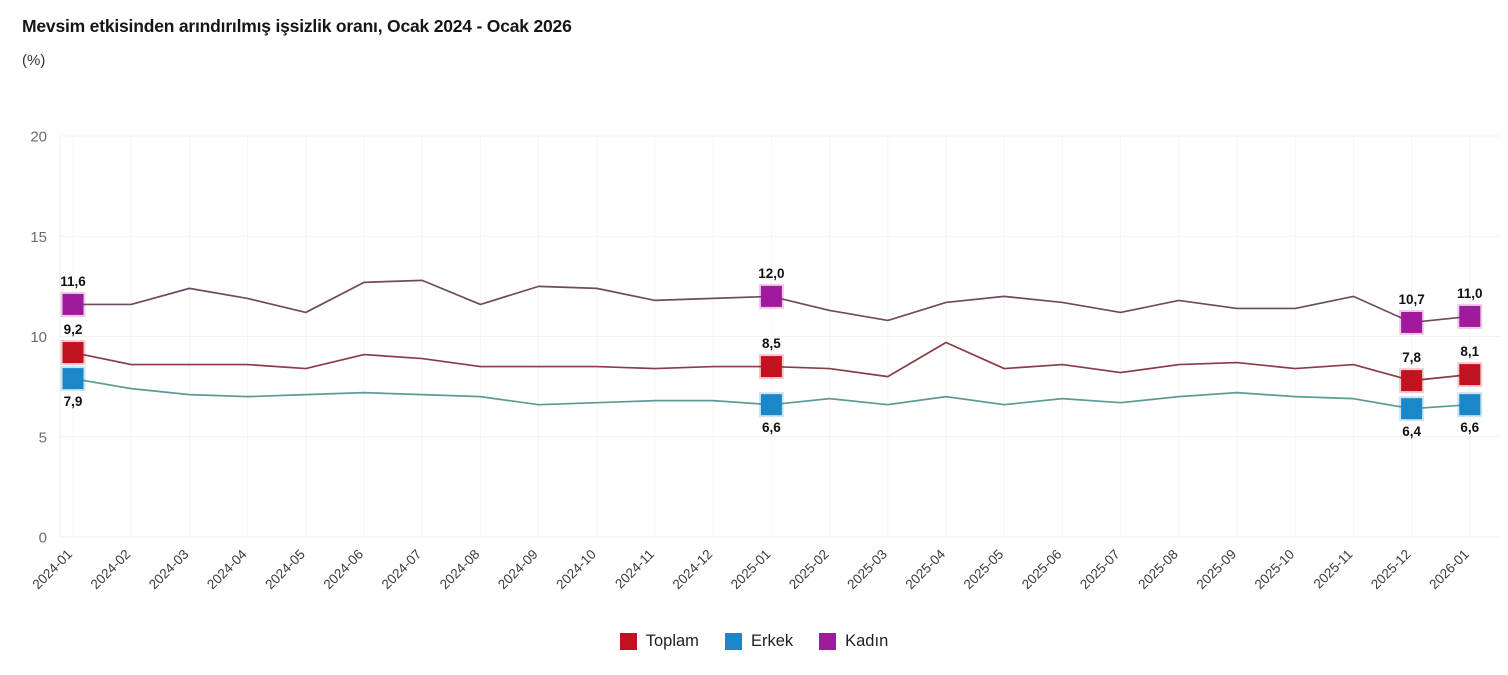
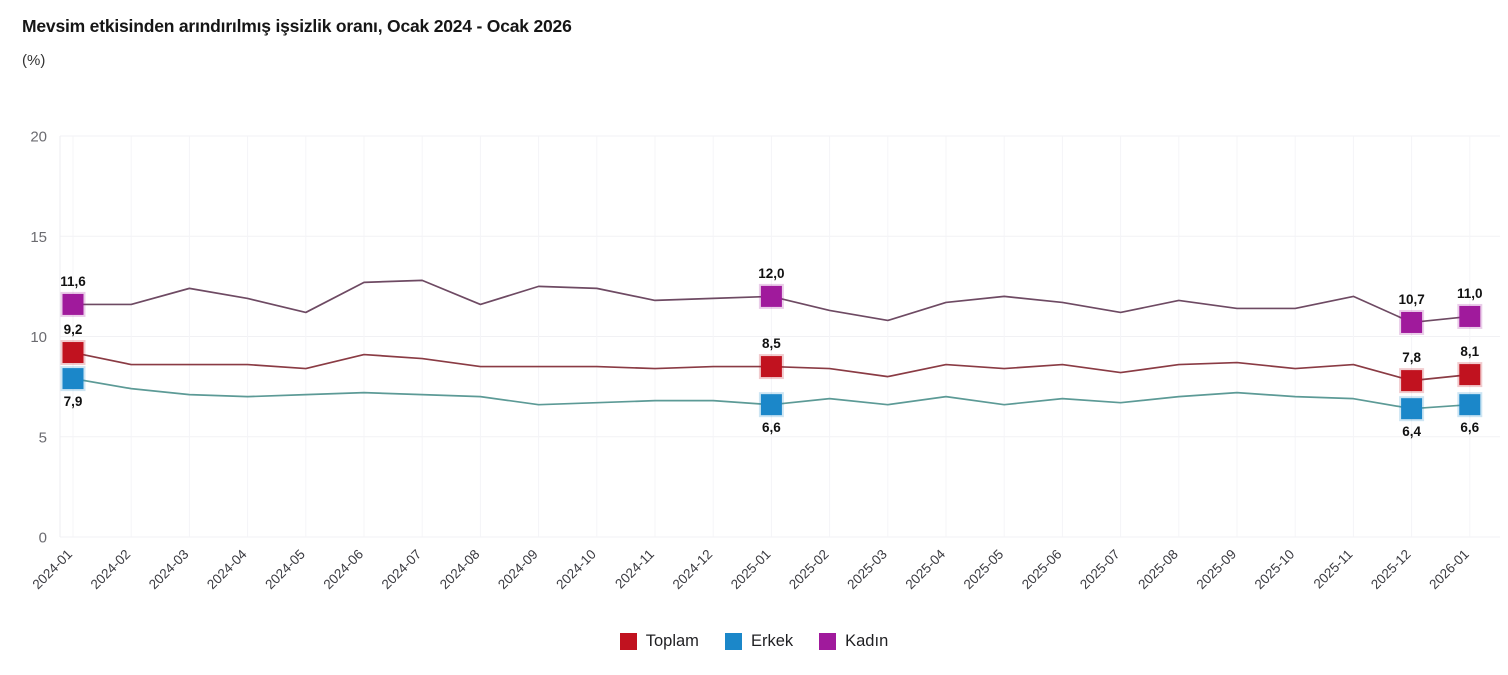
Toplam/2025-04: 9.7 -> 8.6
